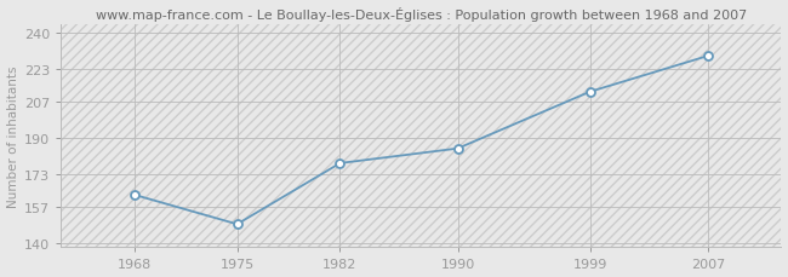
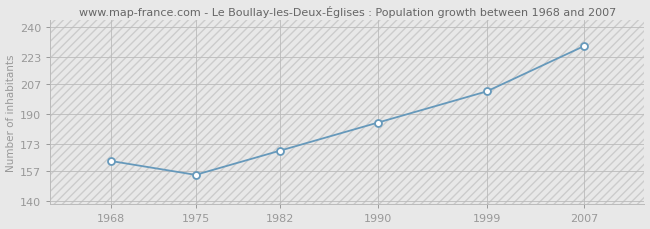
1975: 149 -> 155
1982: 178 -> 169
1999: 212 -> 203
